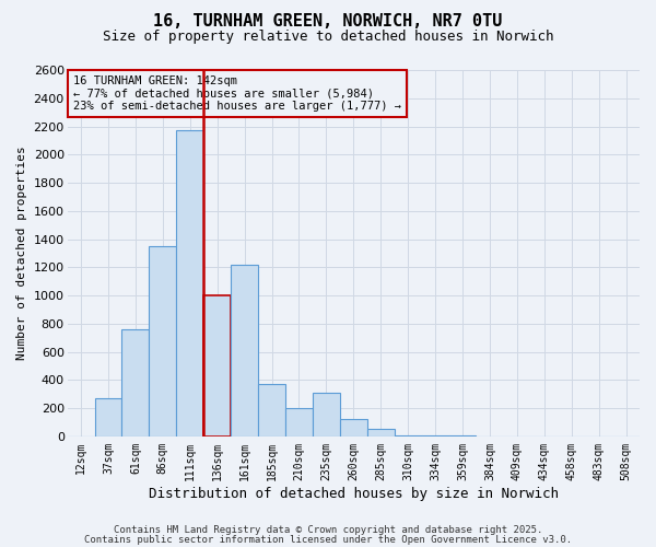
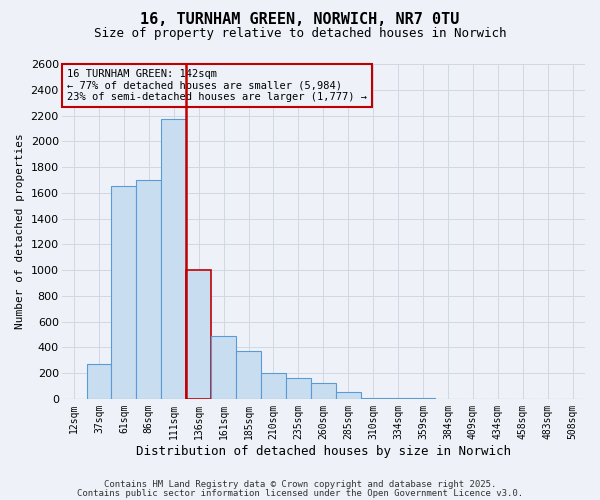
61sqm: 760 -> 1650
86sqm: 1350 -> 1700
161sqm: 1220 -> 490
235sqm: 310 -> 160
